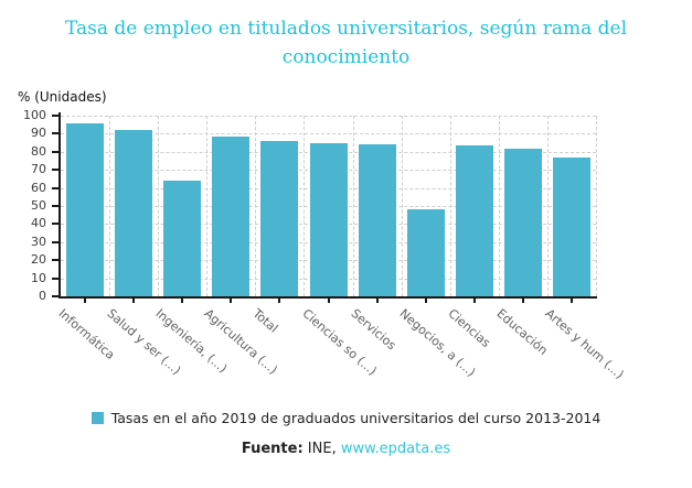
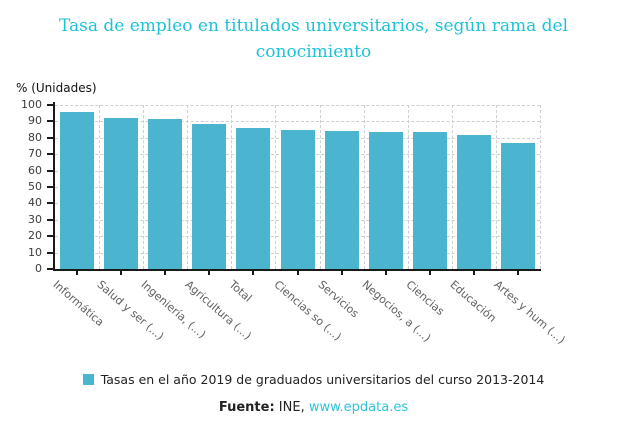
Ingeniería, (...): 64 -> 92
Negocios, a (...): 48 -> 83
